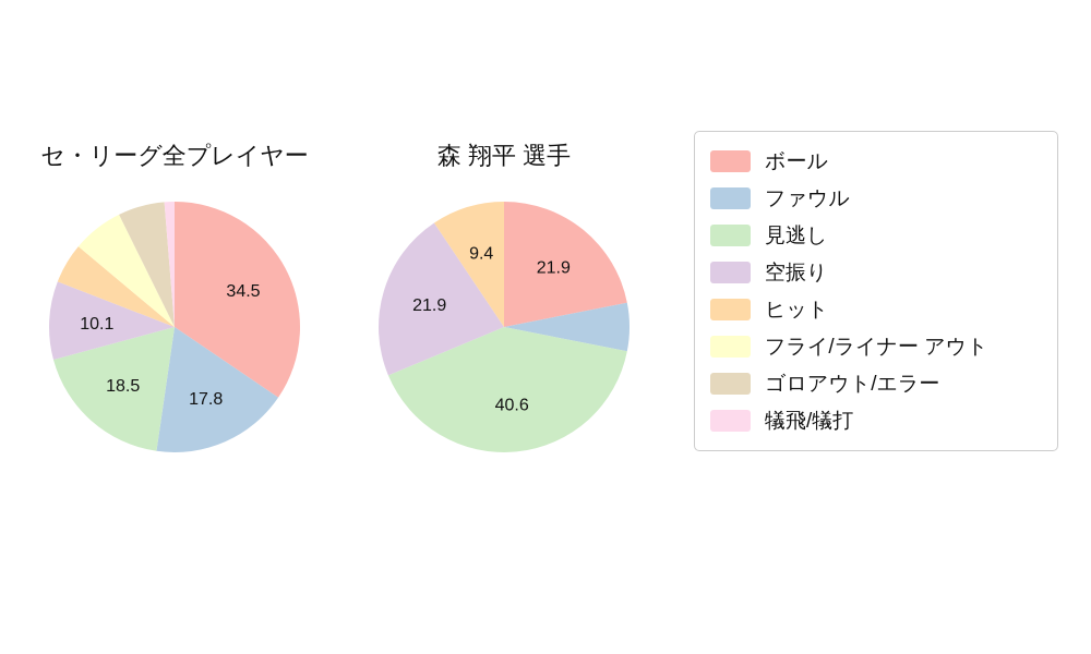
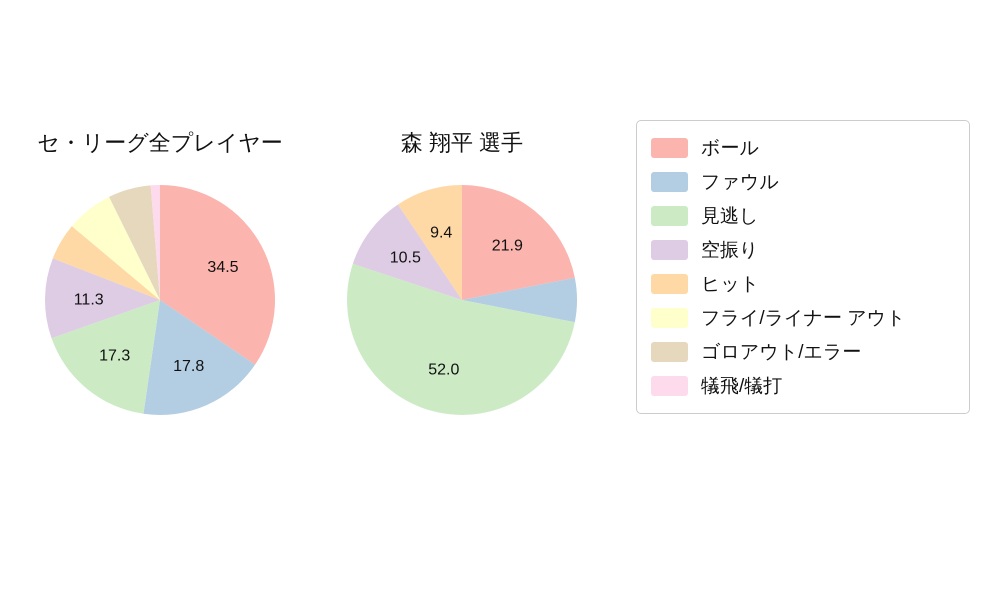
セ・リーグ全プレイヤー/見逃し: 18.5 -> 17.3
セ・リーグ全プレイヤー/空振り: 10.1 -> 11.3
森 翔平 選手/見逃し: 40.6 -> 52.0
森 翔平 選手/空振り: 21.9 -> 10.5
